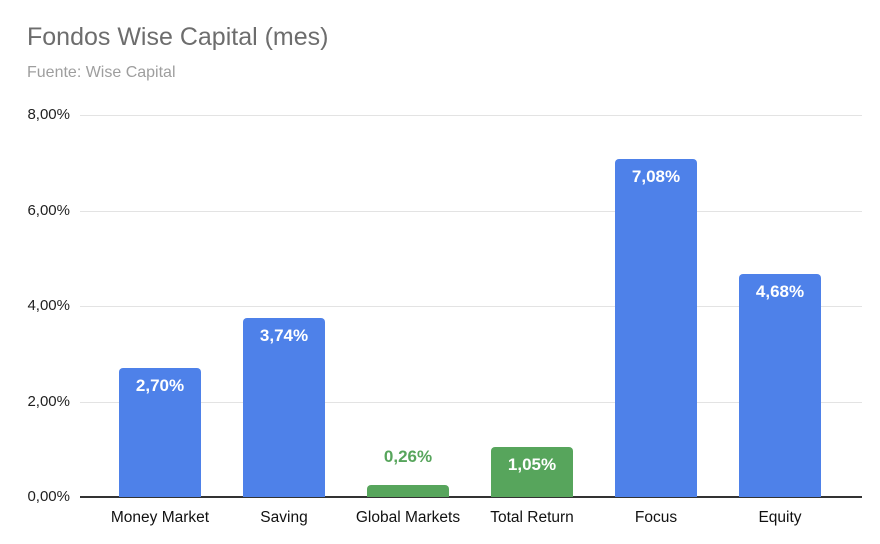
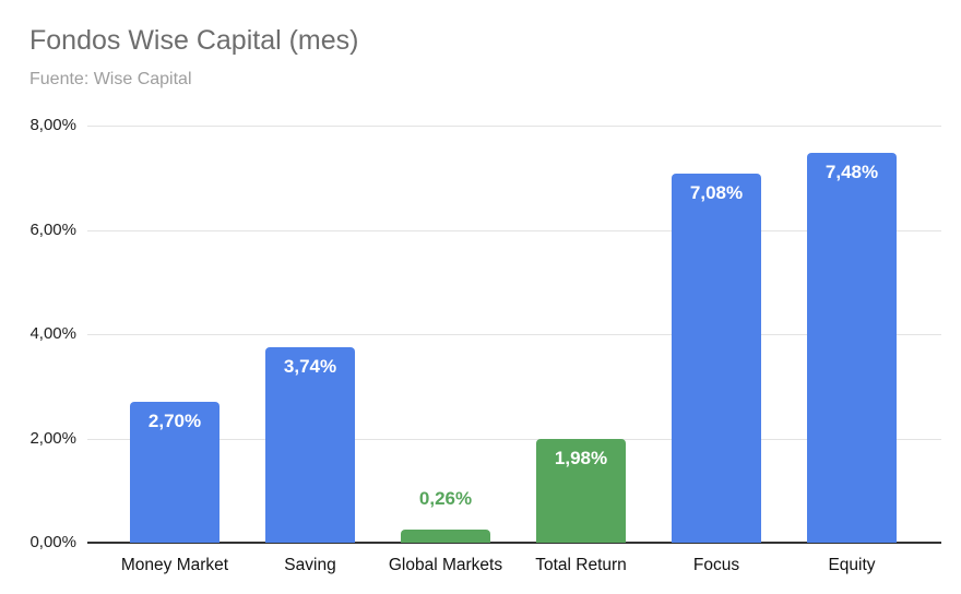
Total Return: 1,05% -> 1,98%
Equity: 4,68% -> 7,48%
